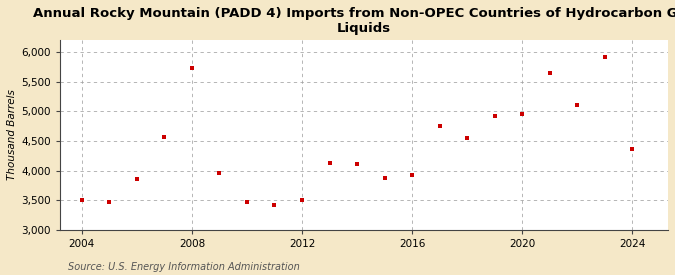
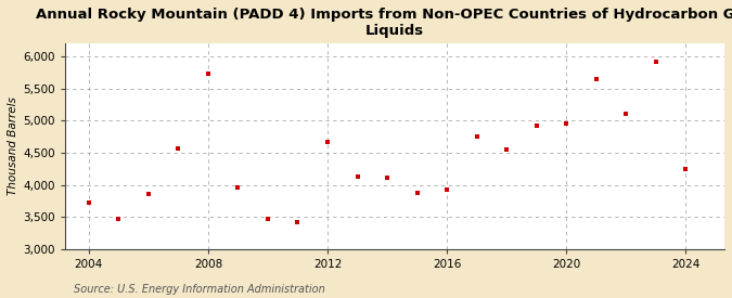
2004: 3,510 -> 3,720
2012: 3,500 -> 4,660
2024: 4,360 -> 4,240
